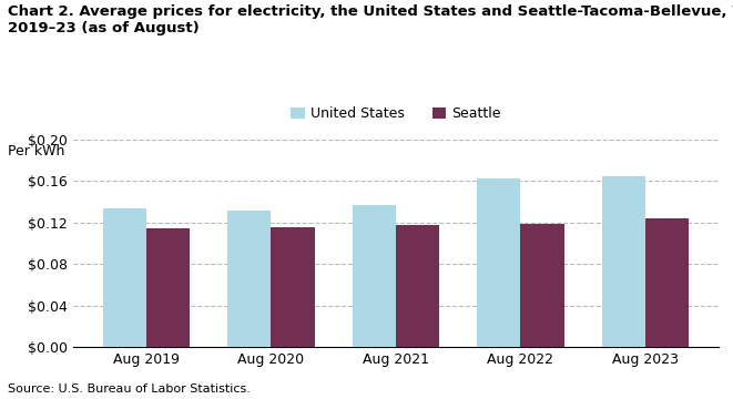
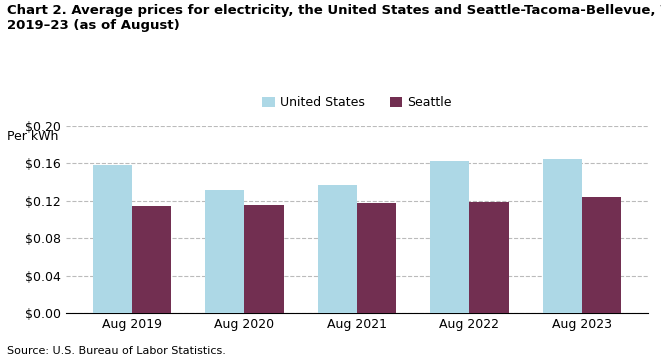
United States/Aug 2019: $0.134 -> $0.158
